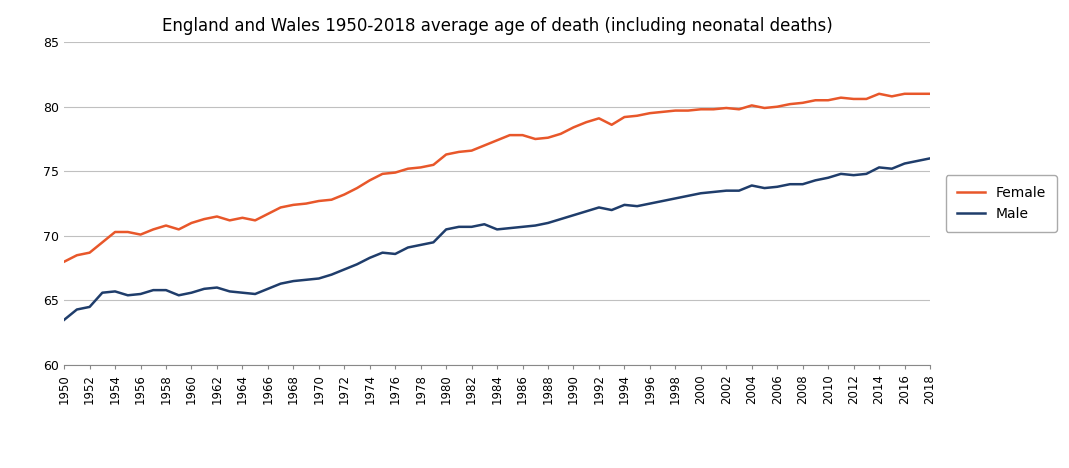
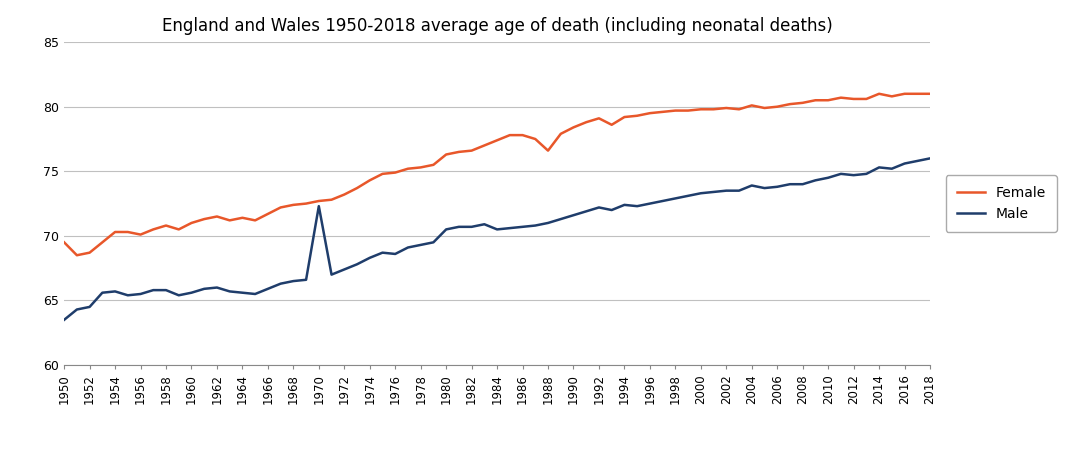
Female/1950: 68.0 -> 69.5
Male/1970: 66.7 -> 72.3
Female/1988: 77.6 -> 76.6
